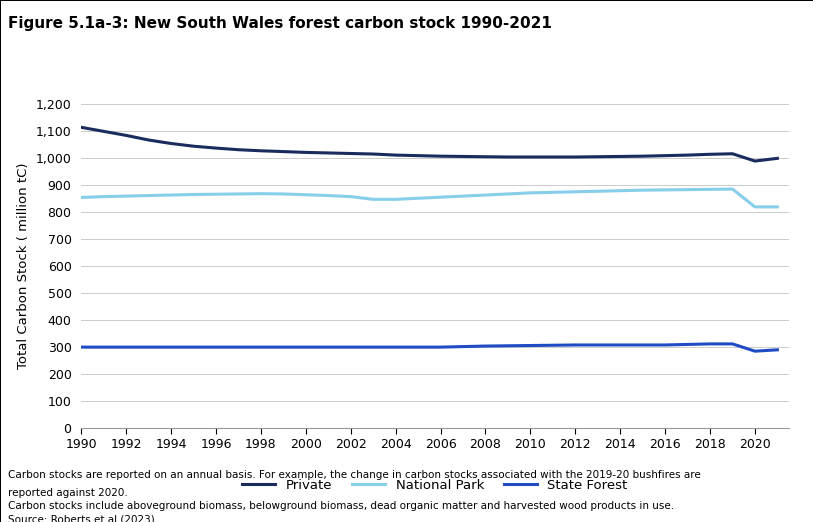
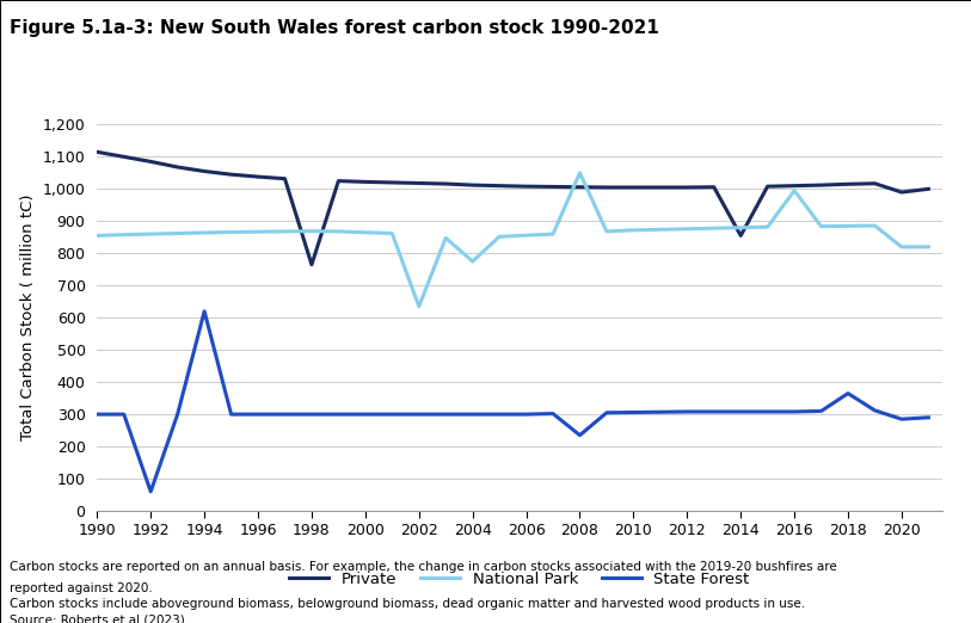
State Forest/1992: 300 -> 60
State Forest/1994: 300 -> 620
Private/1998: 1,028 -> 765
National Park/2002: 858 -> 635
National Park/2004: 848 -> 775
National Park/2008: 864 -> 1,050
State Forest/2008: 304 -> 235
Private/2014: 1,007 -> 855
National Park/2016: 883 -> 995
State Forest/2018: 312 -> 365
